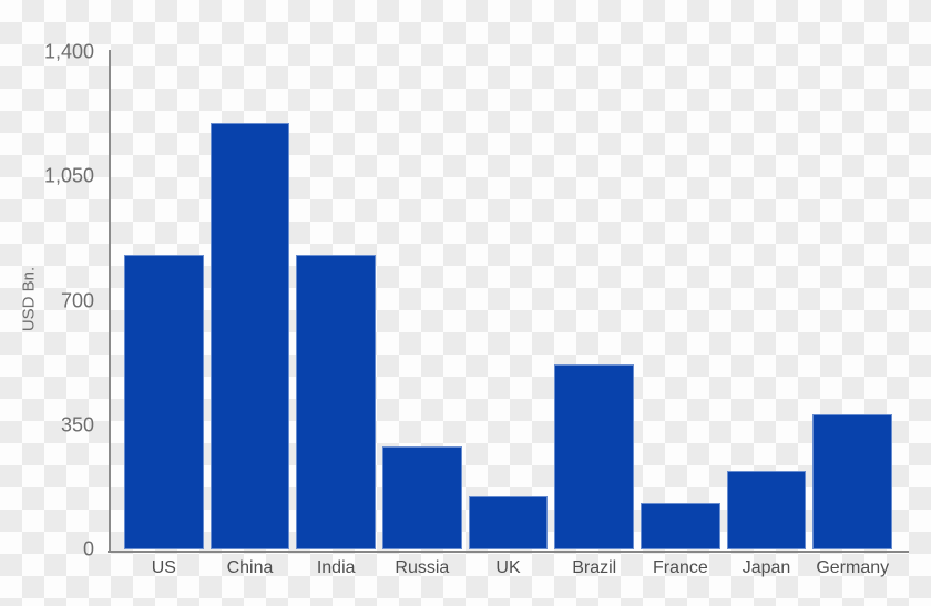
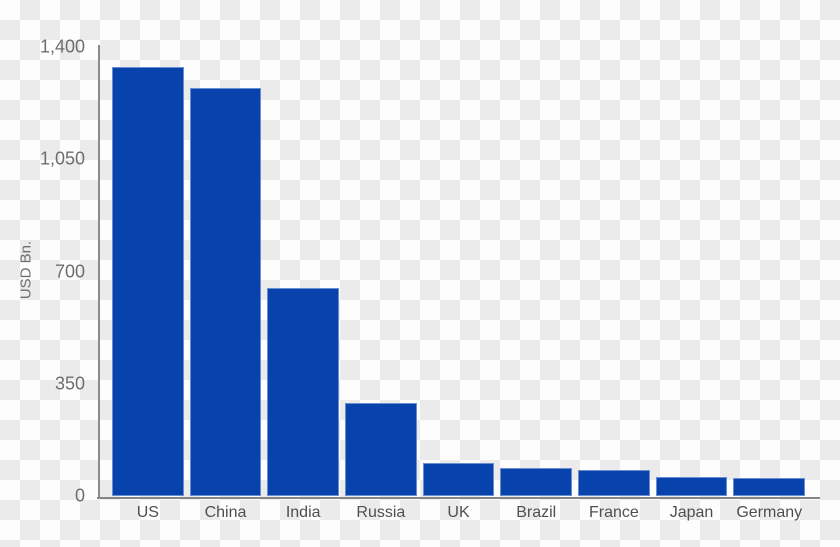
US: 830 -> 1340
China: 1200 -> 1270
India: 830 -> 650
UK: 150 -> 100
Brazil: 520 -> 90
France: 130 -> 80
Japan: 220 -> 60
Germany: 380 -> 60
